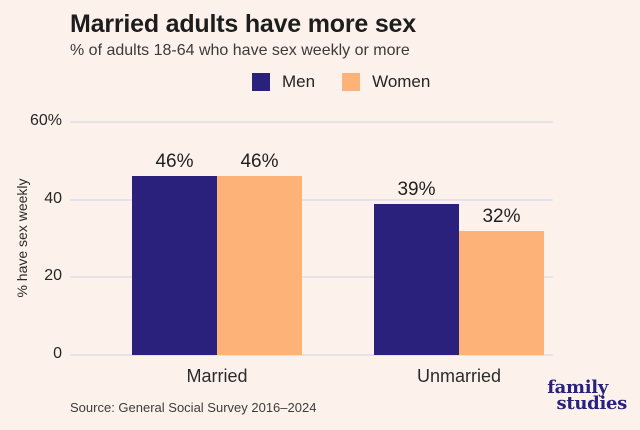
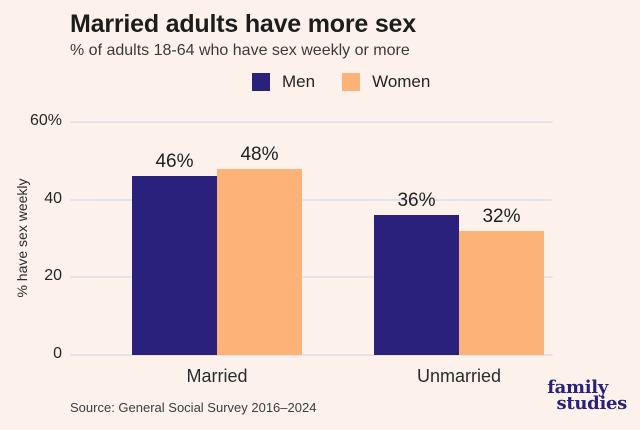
Women/Married: 46% -> 48%
Men/Unmarried: 39% -> 36%
